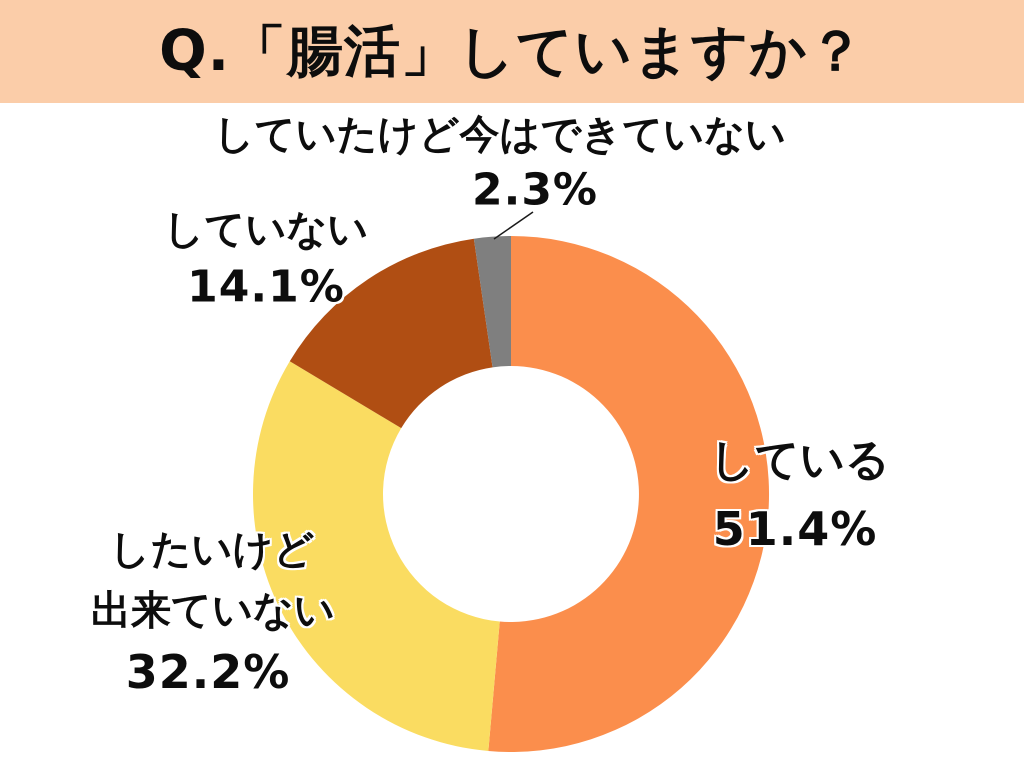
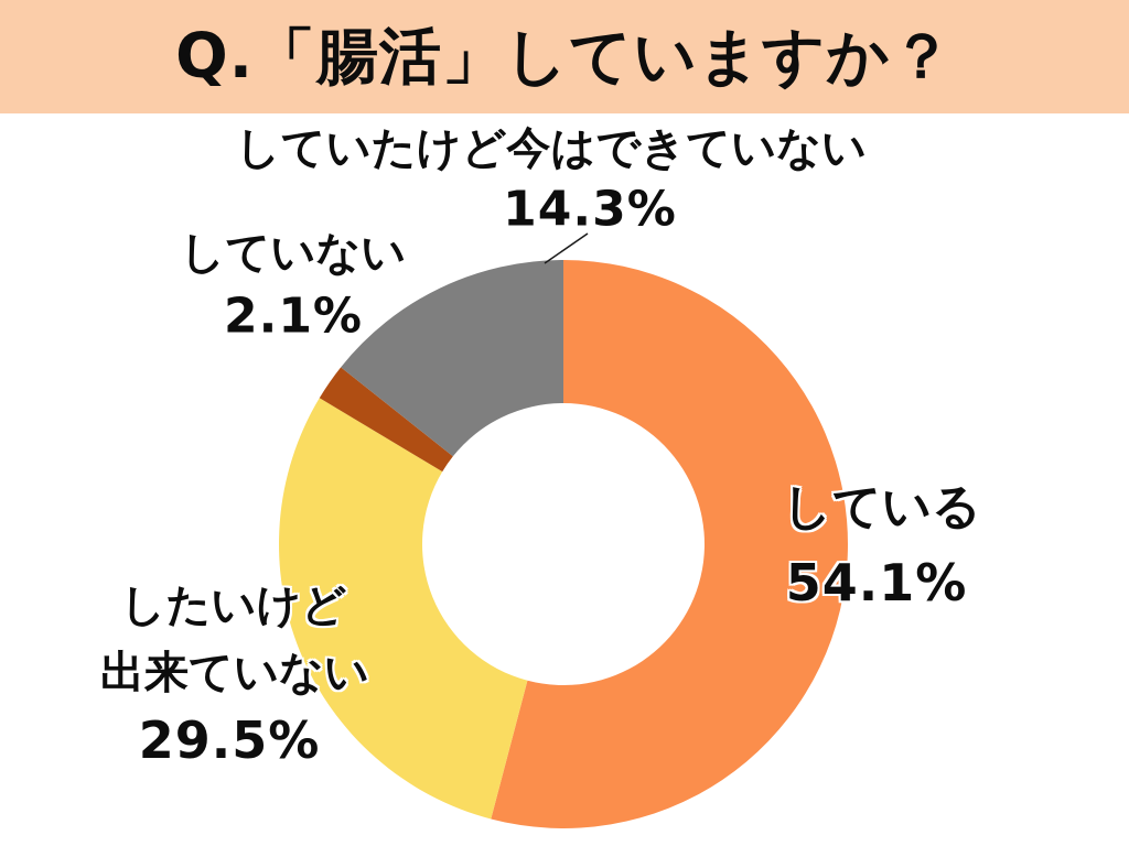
している: 51.4% -> 54.1%
したいけど出来ていない: 32.2% -> 29.5%
していない: 14.1% -> 2.1%
していたけど今はできていない: 2.3% -> 14.3%
